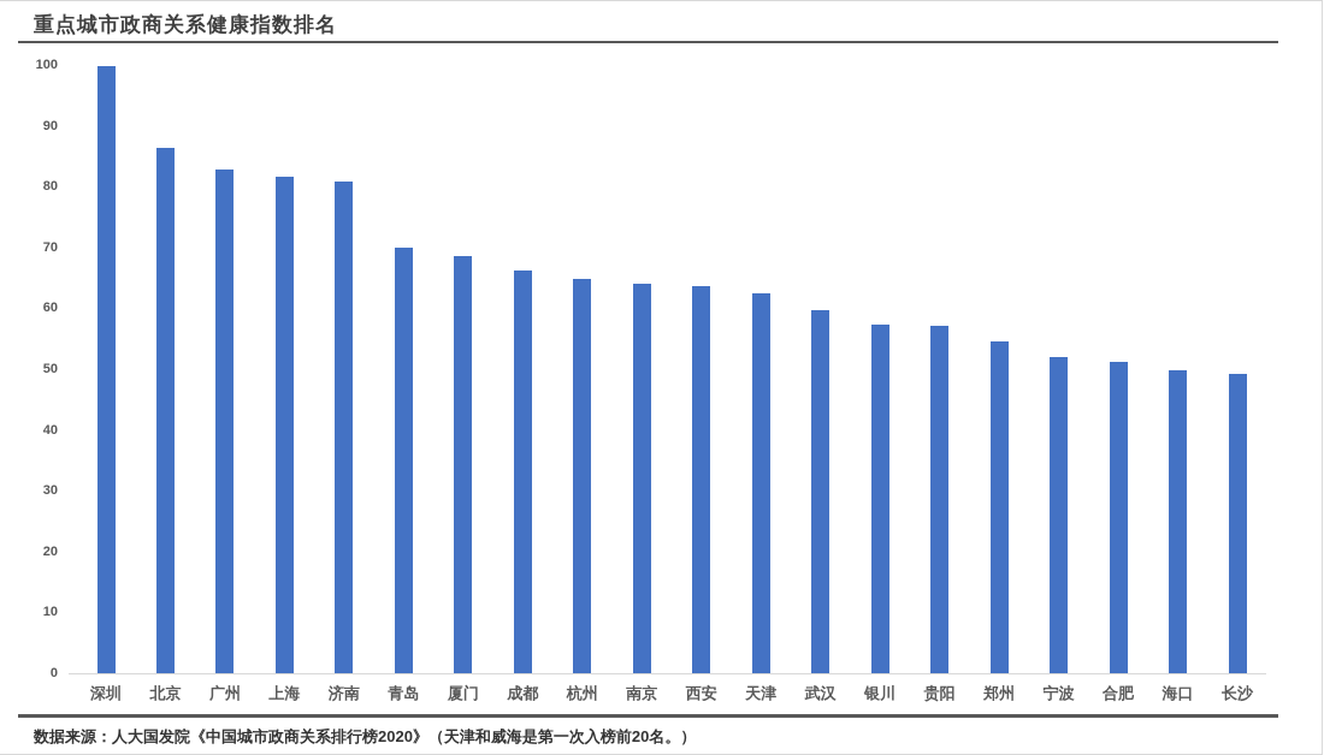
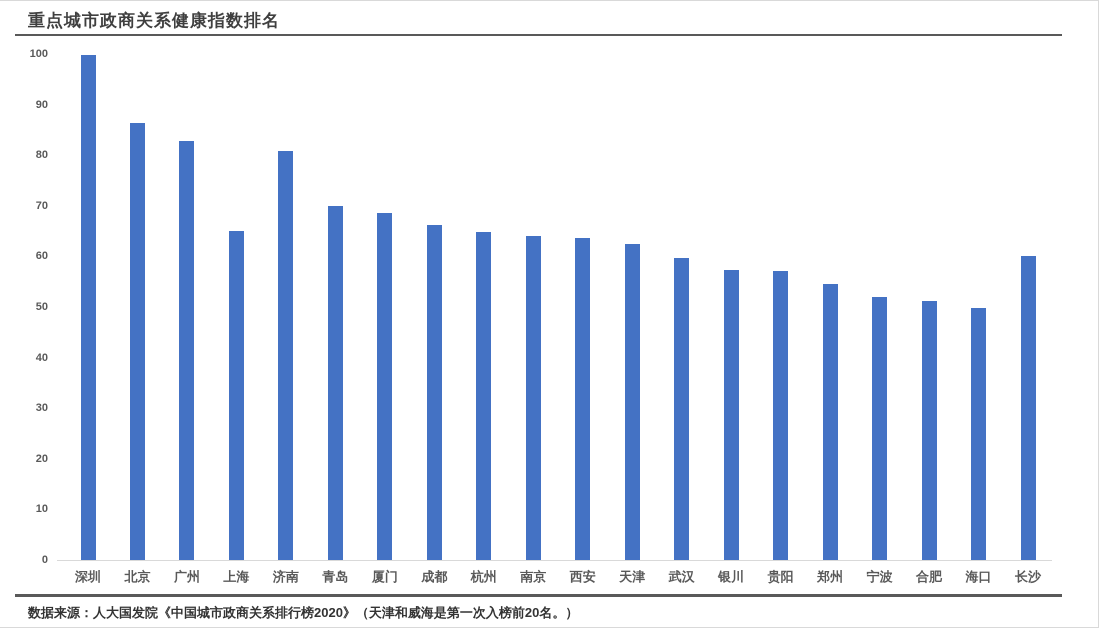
上海: 82 -> 65
长沙: 49 -> 60
